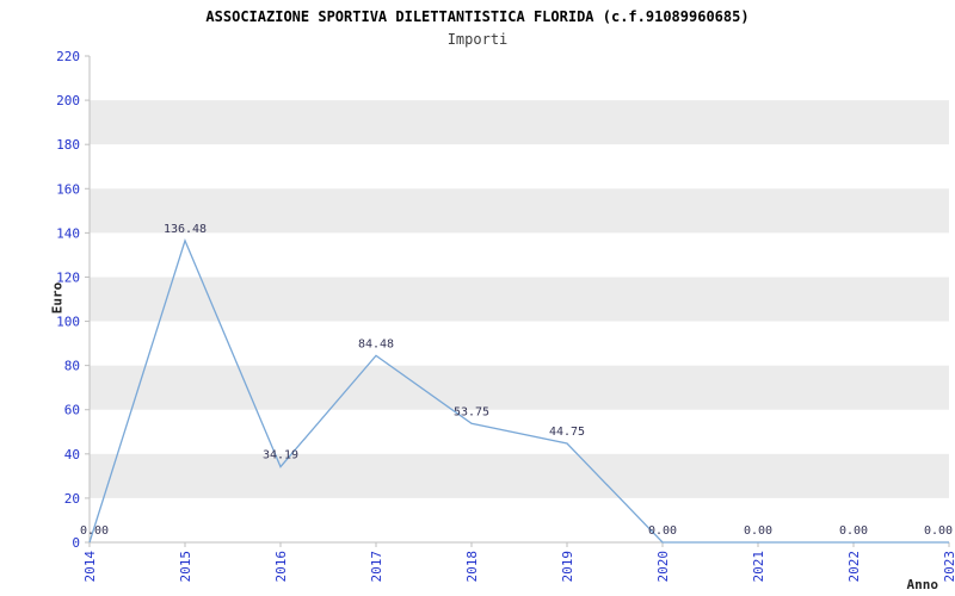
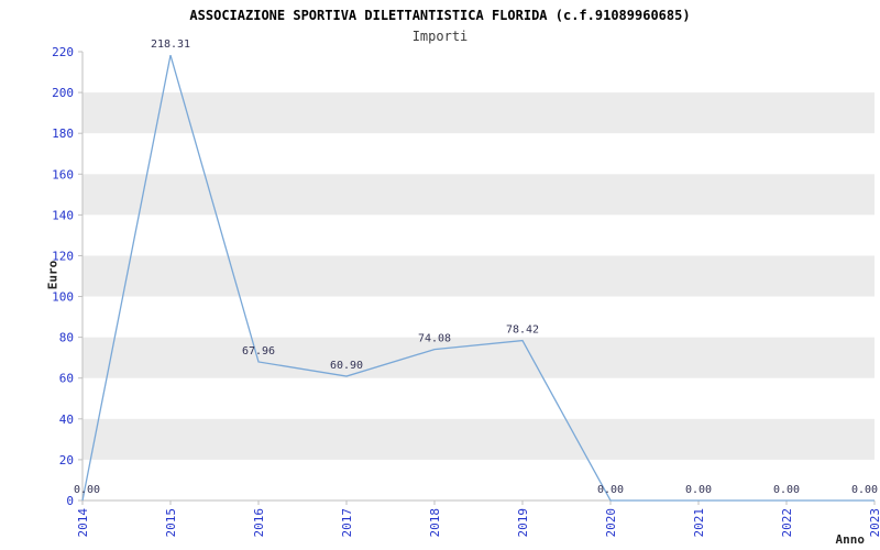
2015: 136.48 -> 218.31
2016: 34.19 -> 67.96
2017: 84.48 -> 60.90
2018: 53.75 -> 74.08
2019: 44.75 -> 78.42
